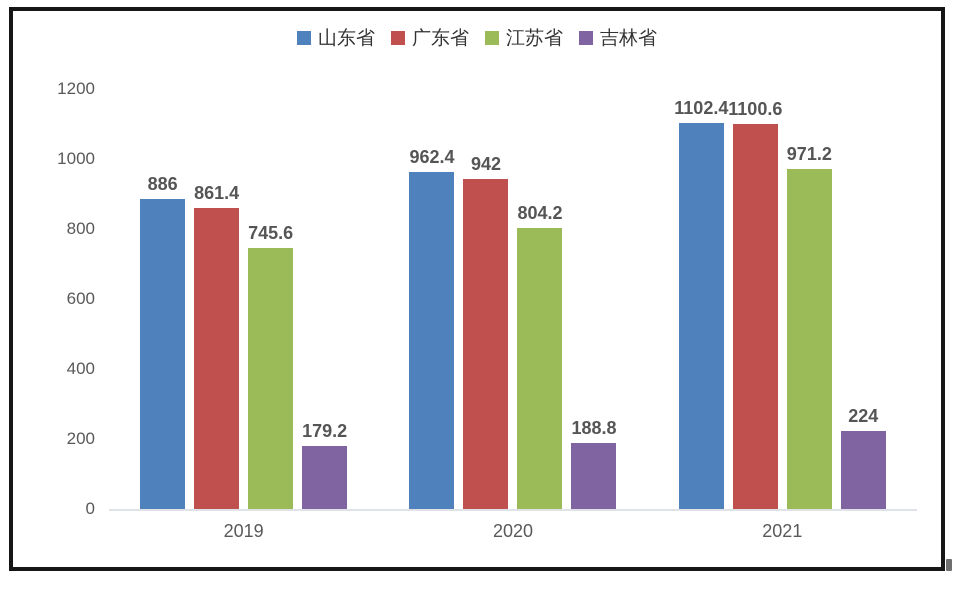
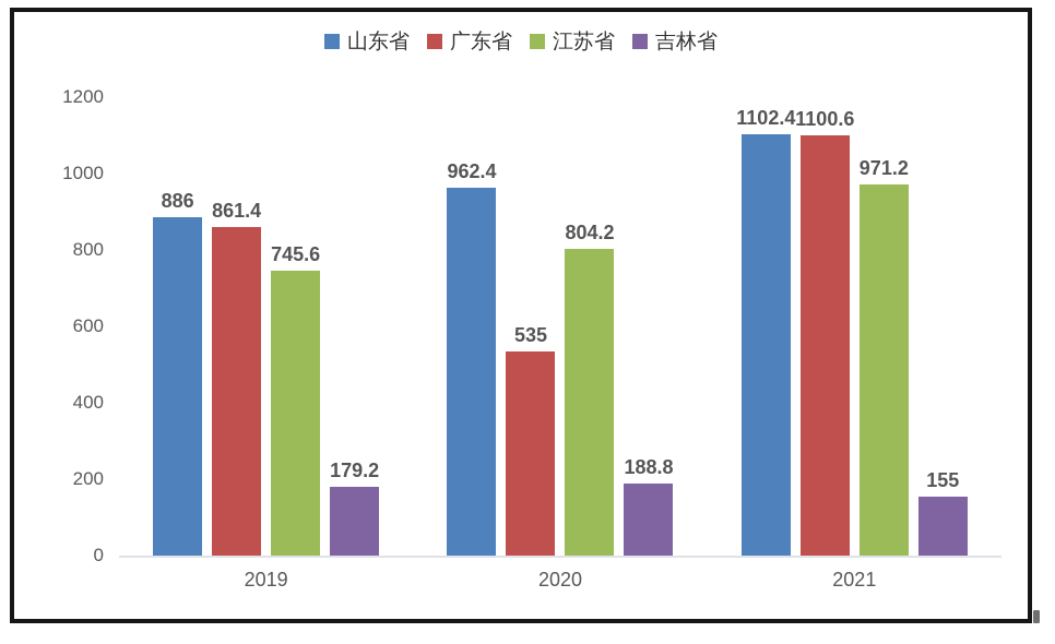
广东省/2020: 942 -> 535
吉林省/2021: 224 -> 155
